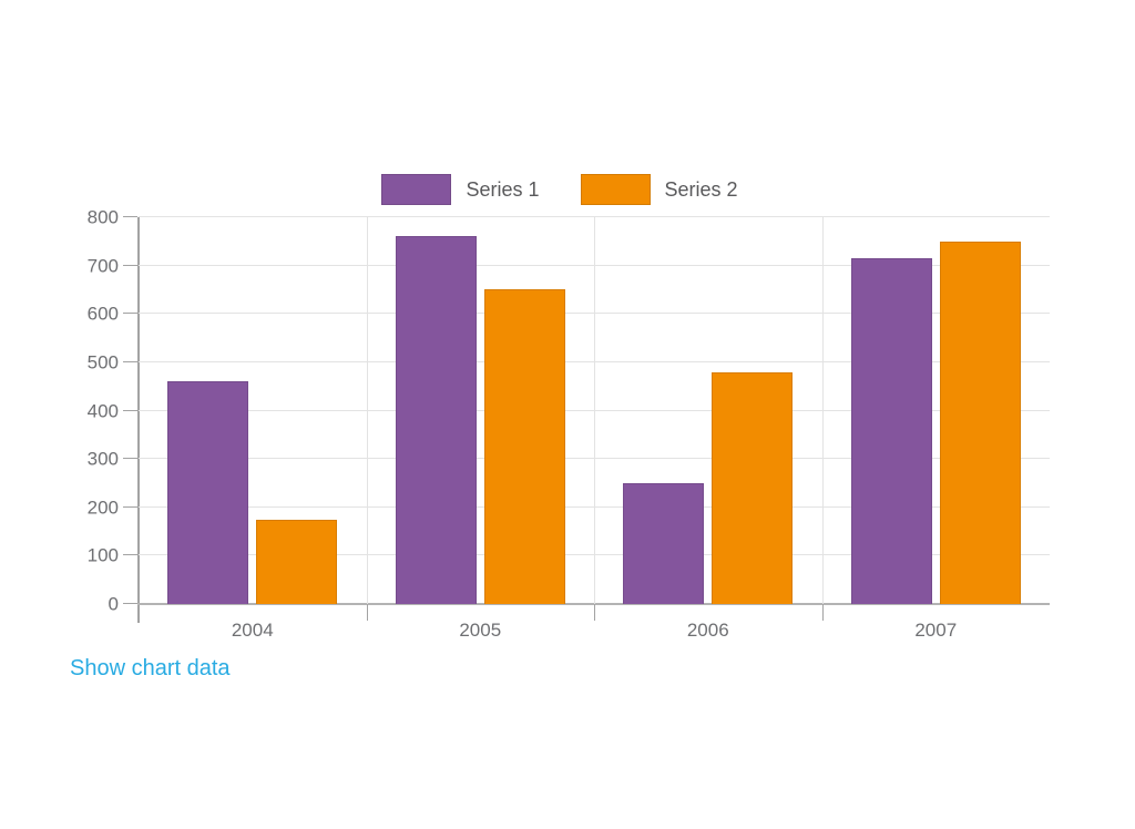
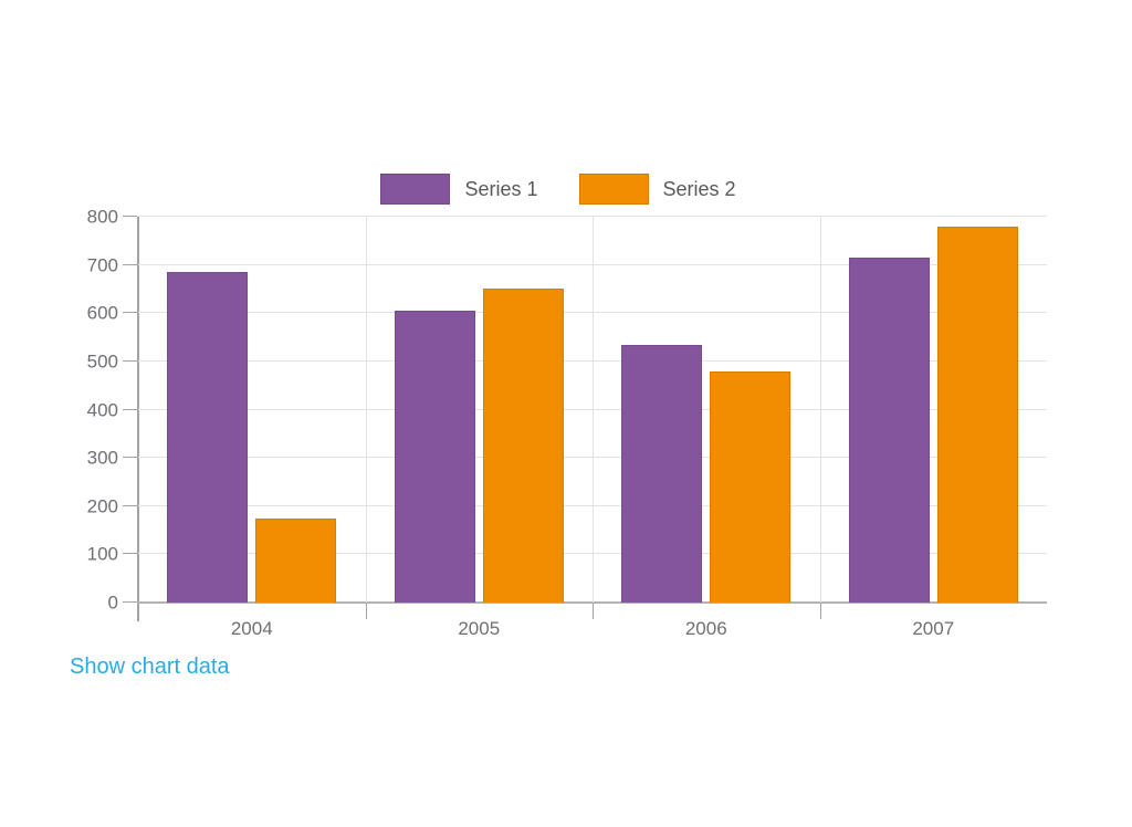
Series 1/2004: 460 -> 680
Series 1/2005: 760 -> 600
Series 1/2006: 250 -> 540
Series 2/2007: 750 -> 780
